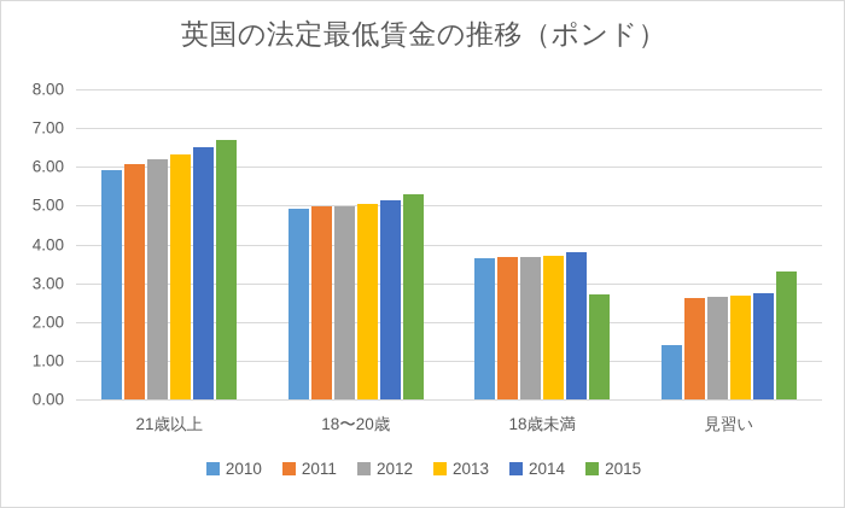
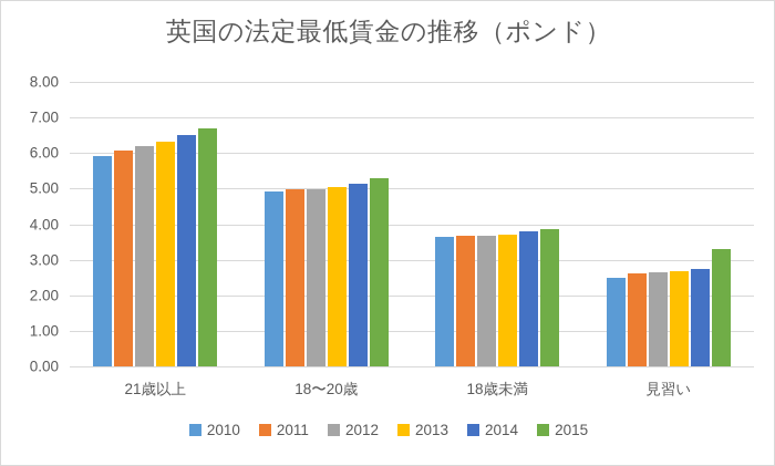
2015/18歳未満: 2.7 -> 3.9
2010/見習い: 1.4 -> 2.5
